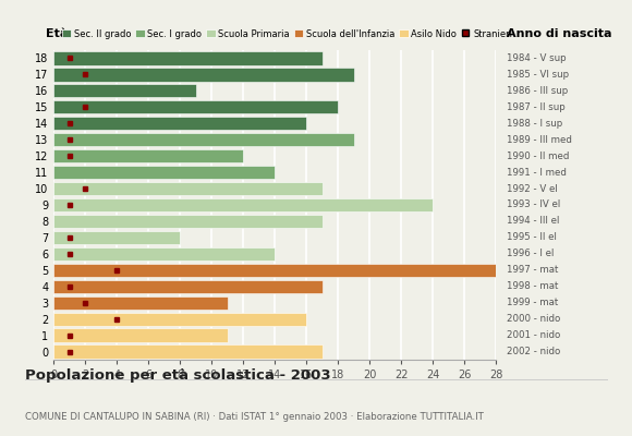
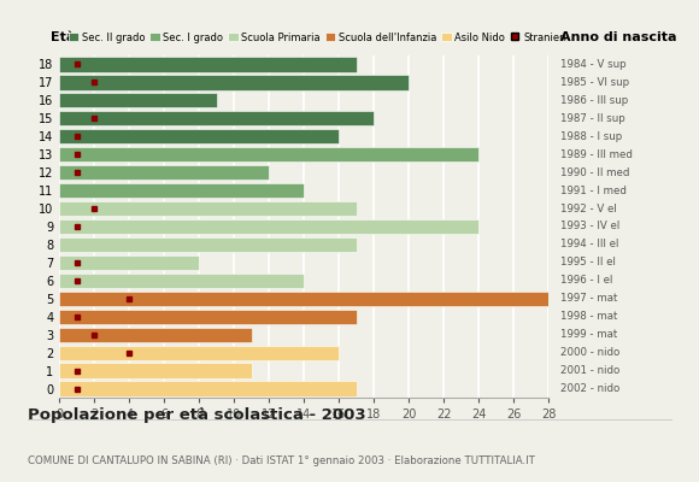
17: 19 -> 20
13: 19 -> 24
